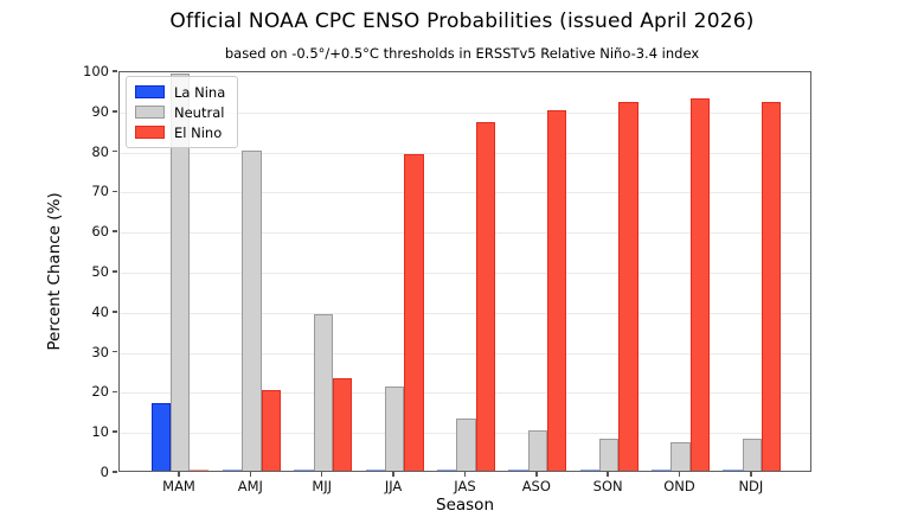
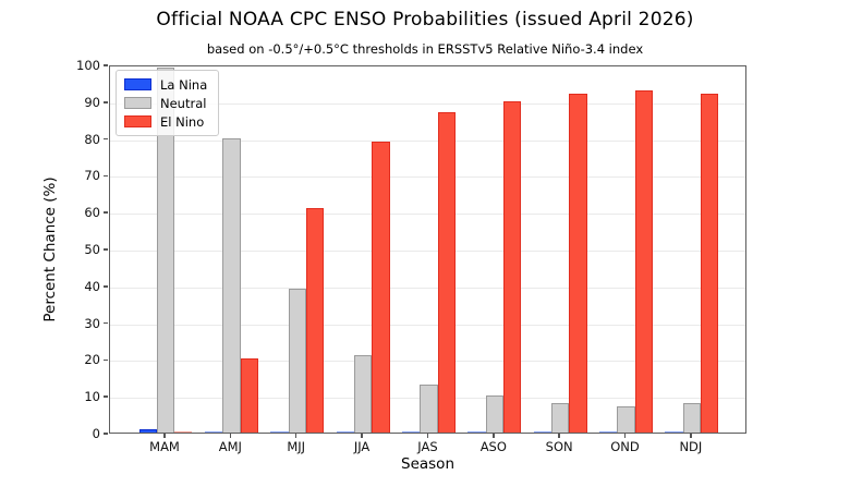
La Nina/MAM: 17 -> 1
El Nino/MJJ: 23 -> 61
